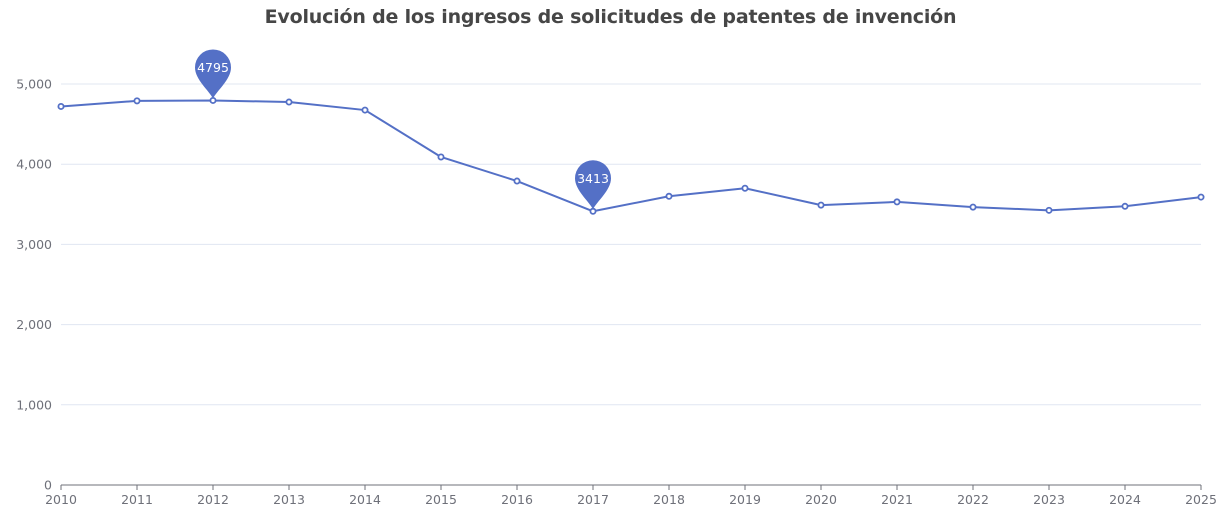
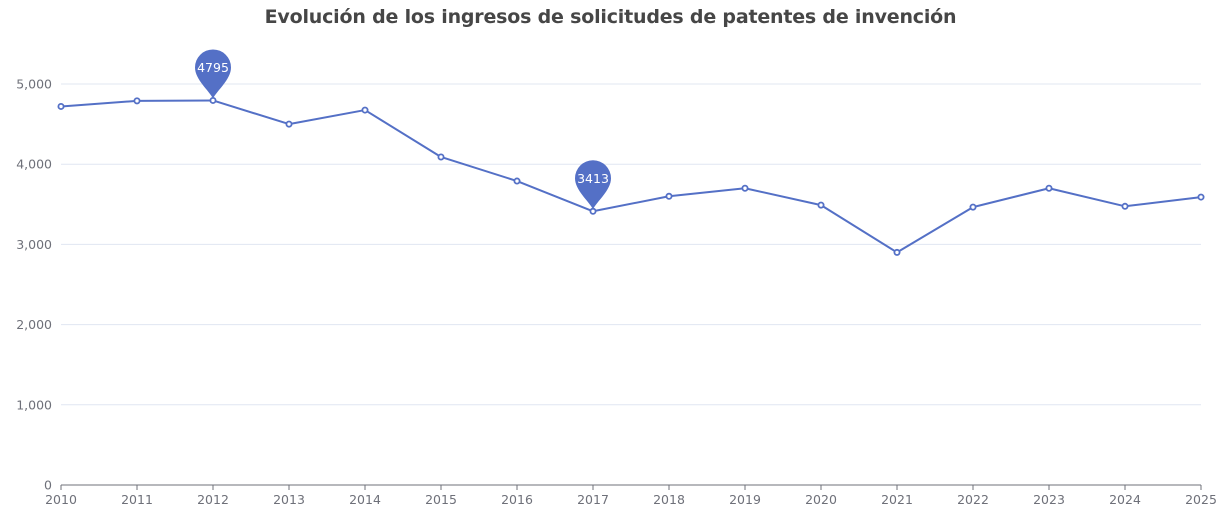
2013: 4800 -> 4500
2021: 3500 -> 2900
2023: 3400 -> 3700
